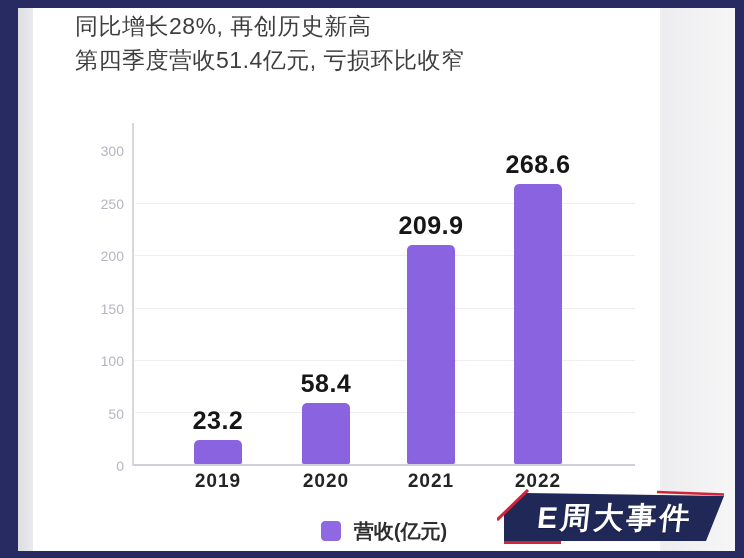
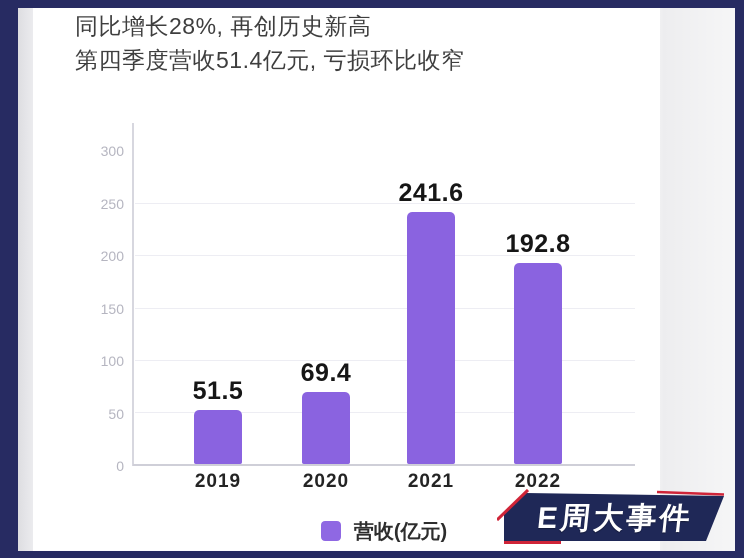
2019: 23.2 -> 51.5
2020: 58.4 -> 69.4
2021: 209.9 -> 241.6
2022: 268.6 -> 192.8
